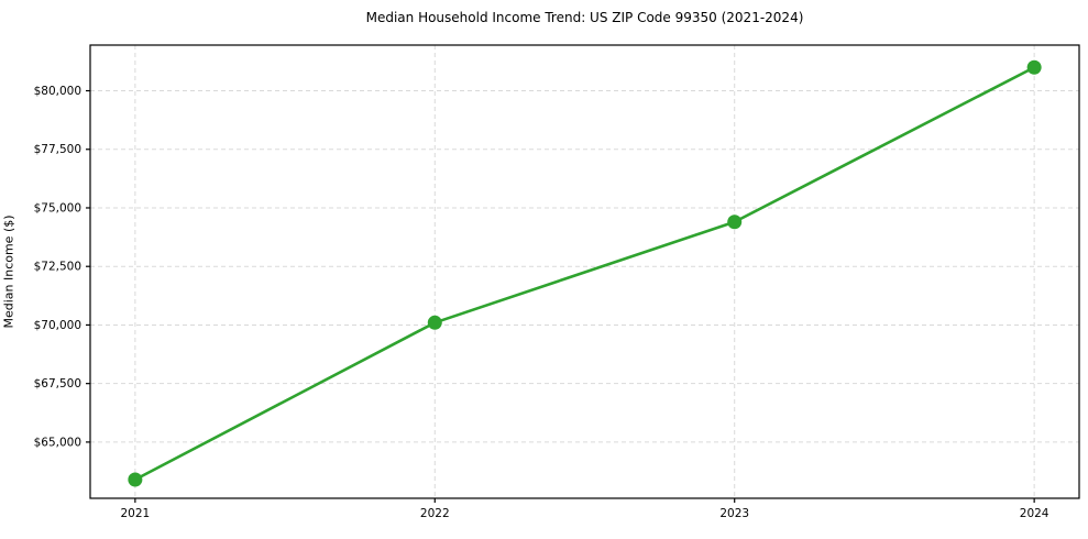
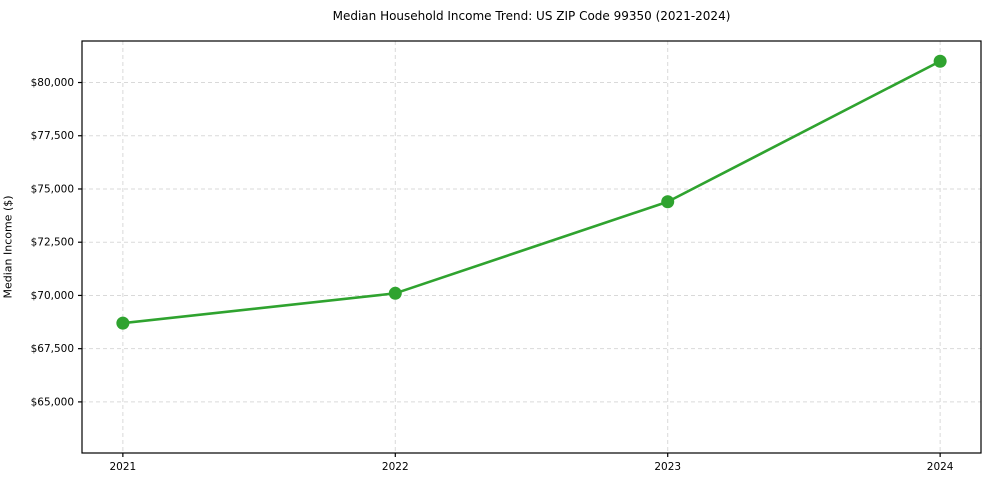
2021: $63400 -> $68700
